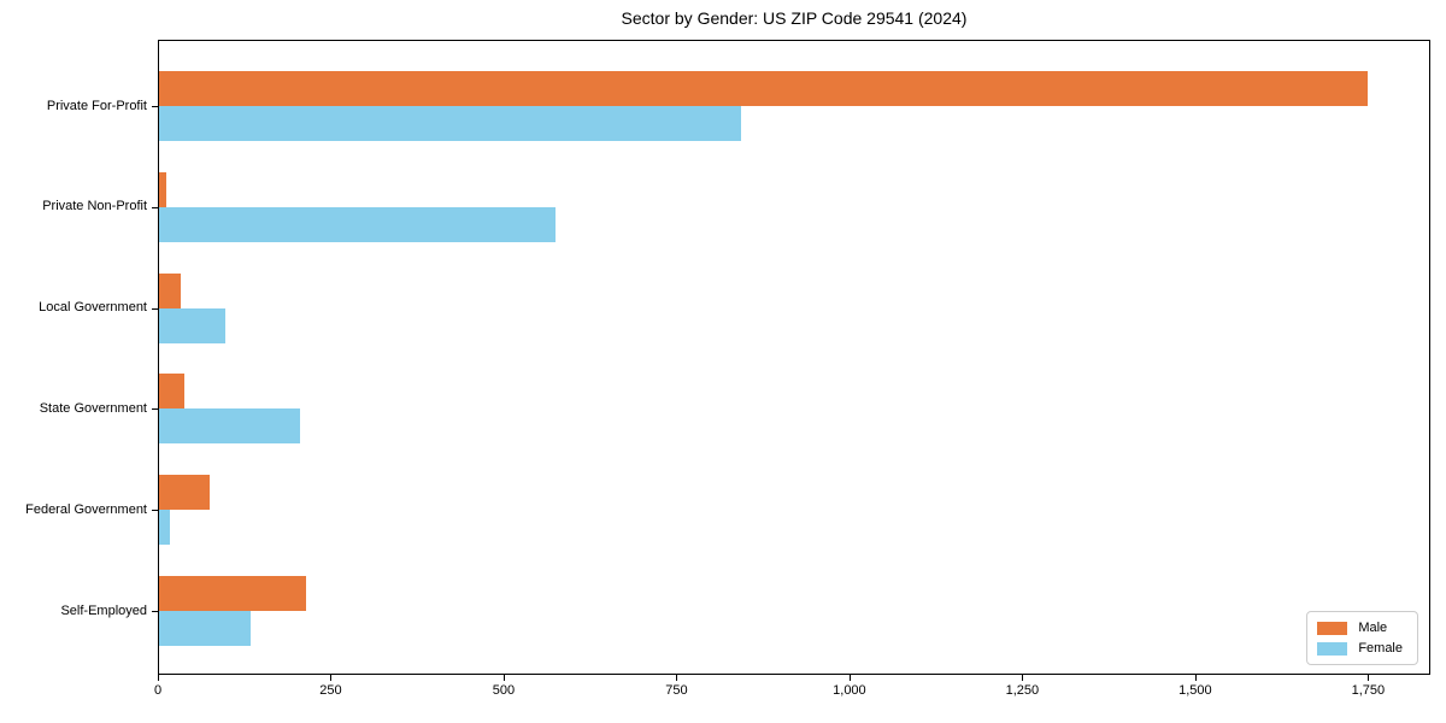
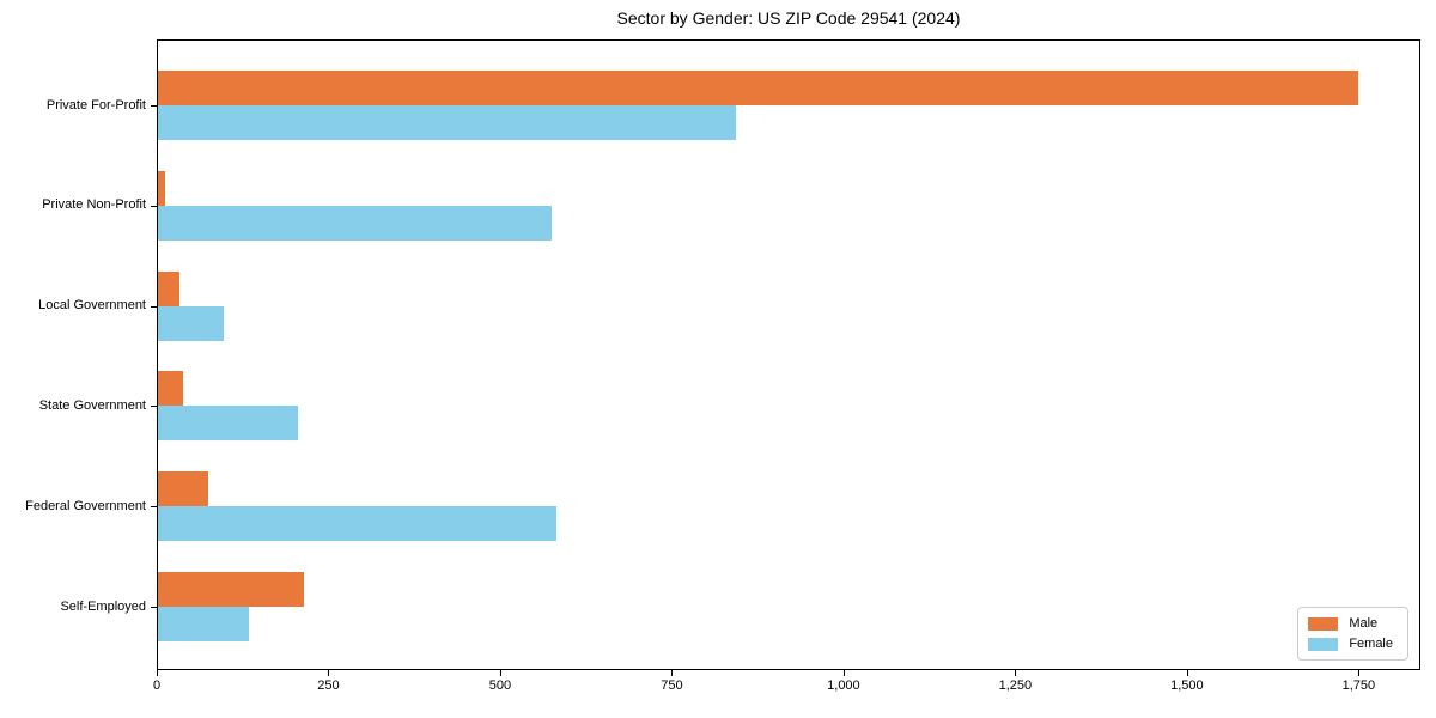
Female/Federal Government: 20 -> 580
